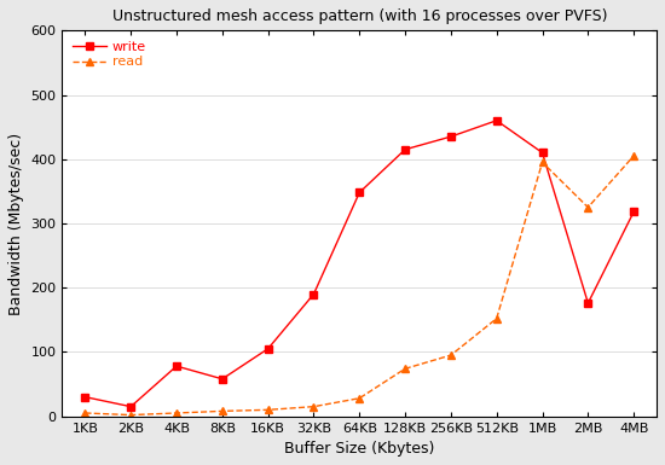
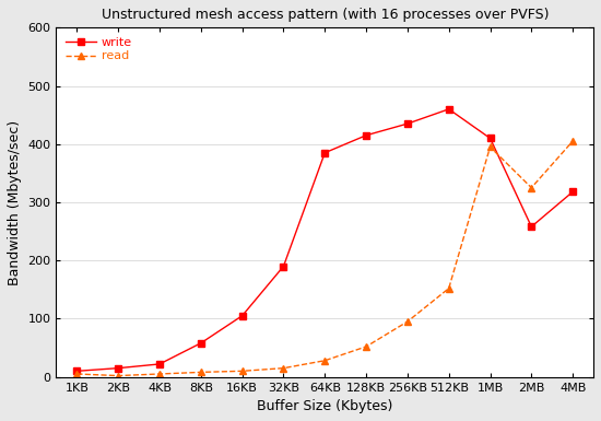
write/1KB: 30 -> 10
write/4KB: 78 -> 22
write/64KB: 348 -> 385
read/128KB: 74 -> 52
write/2MB: 176 -> 258
